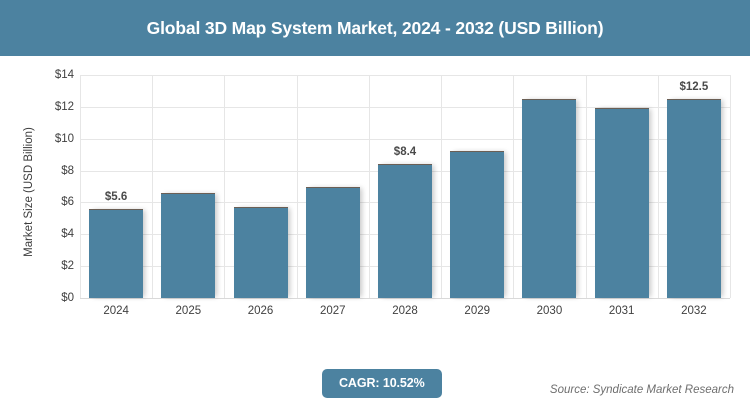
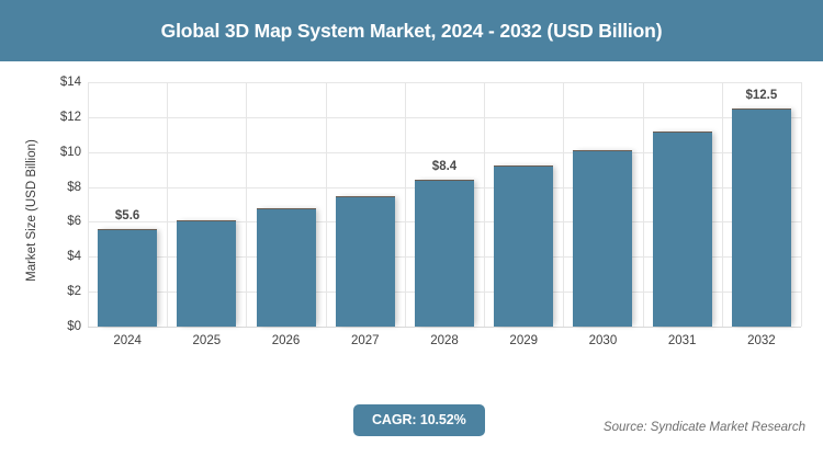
2025: $6.6 -> $6.1
2026: $5.7 -> $6.8
2027: $7.0 -> $7.5
2030: $12.5 -> $10.1
2031: $11.9 -> $11.2
